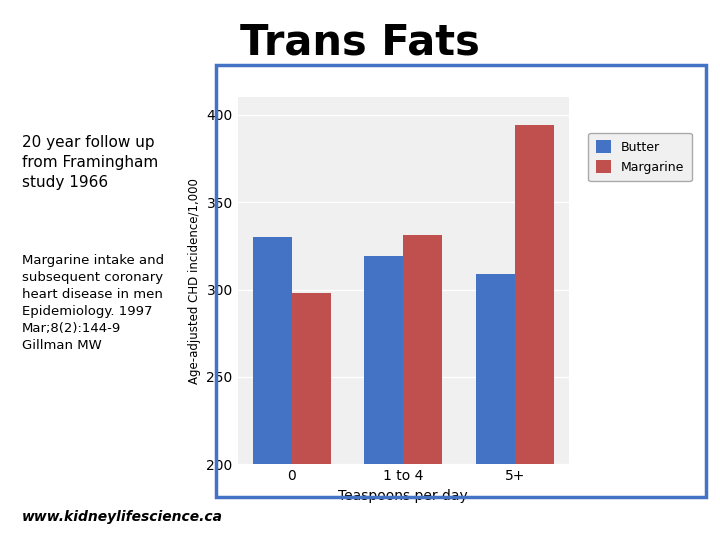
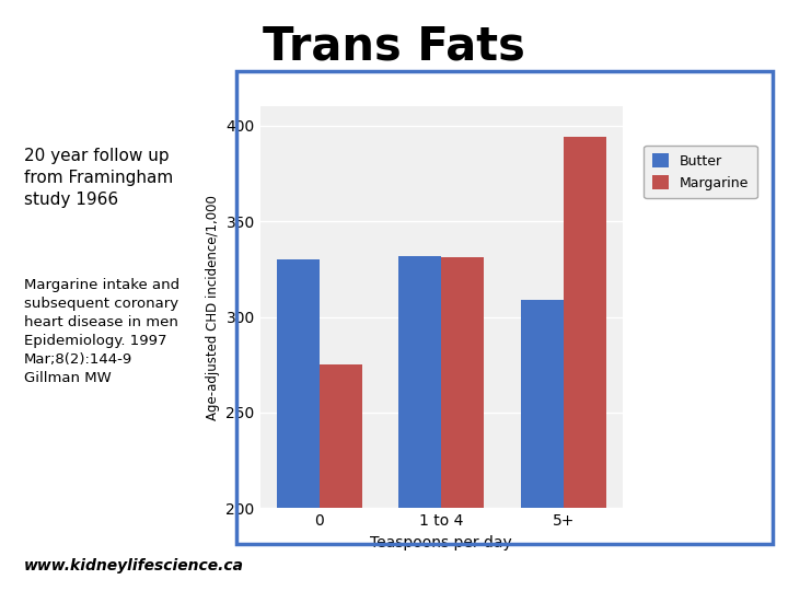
Margarine/0: 298 -> 275
Butter/1 to 4: 319 -> 332
